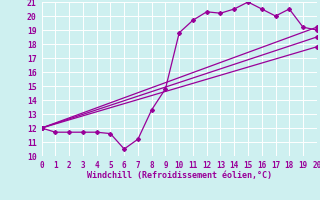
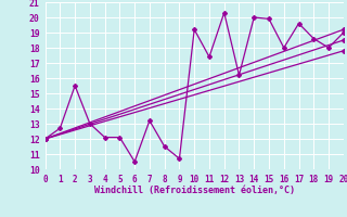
1: 11.7 -> 12.7
2: 11.7 -> 15.5
3: 11.7 -> 13.0
4: 11.7 -> 12.1
5: 11.6 -> 12.1
7: 11.2 -> 13.2
8: 13.3 -> 11.5
9: 14.8 -> 10.7
10: 18.8 -> 19.2
11: 19.7 -> 17.4
13: 20.2 -> 16.2
14: 20.5 -> 20.0
15: 21.0 -> 19.9
16: 20.5 -> 18.0
17: 20.0 -> 19.6
18: 20.5 -> 18.6
19: 19.2 -> 18.0
